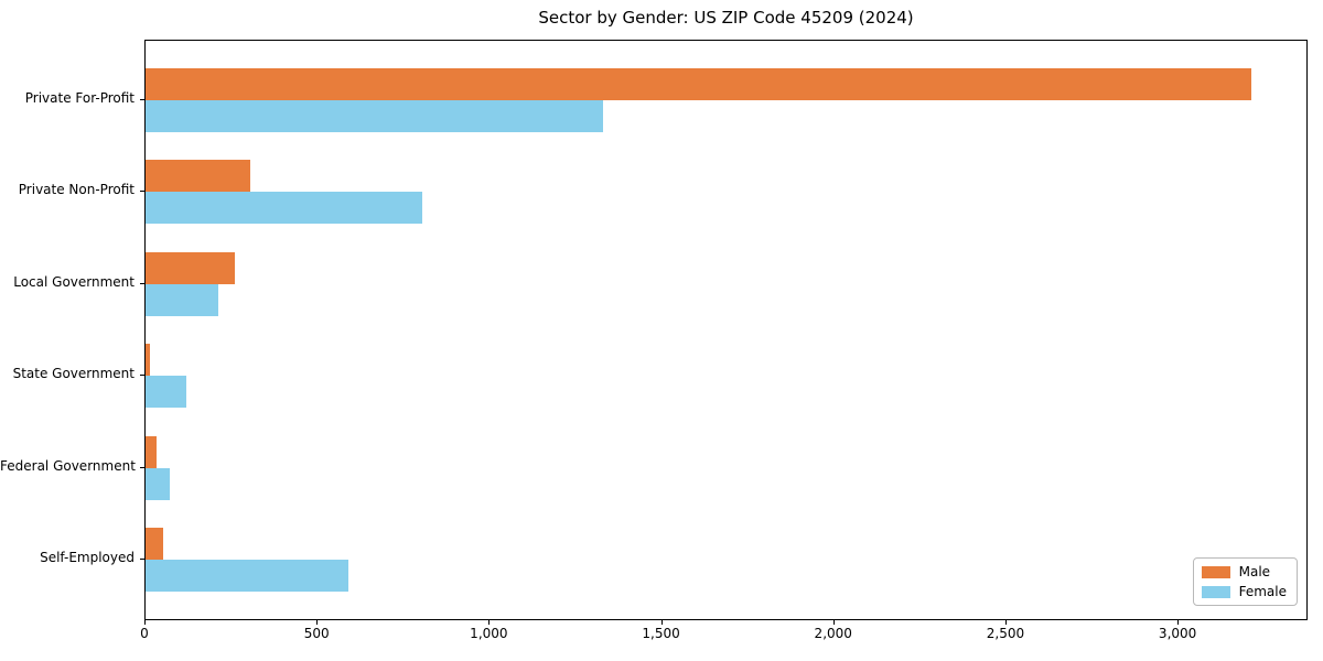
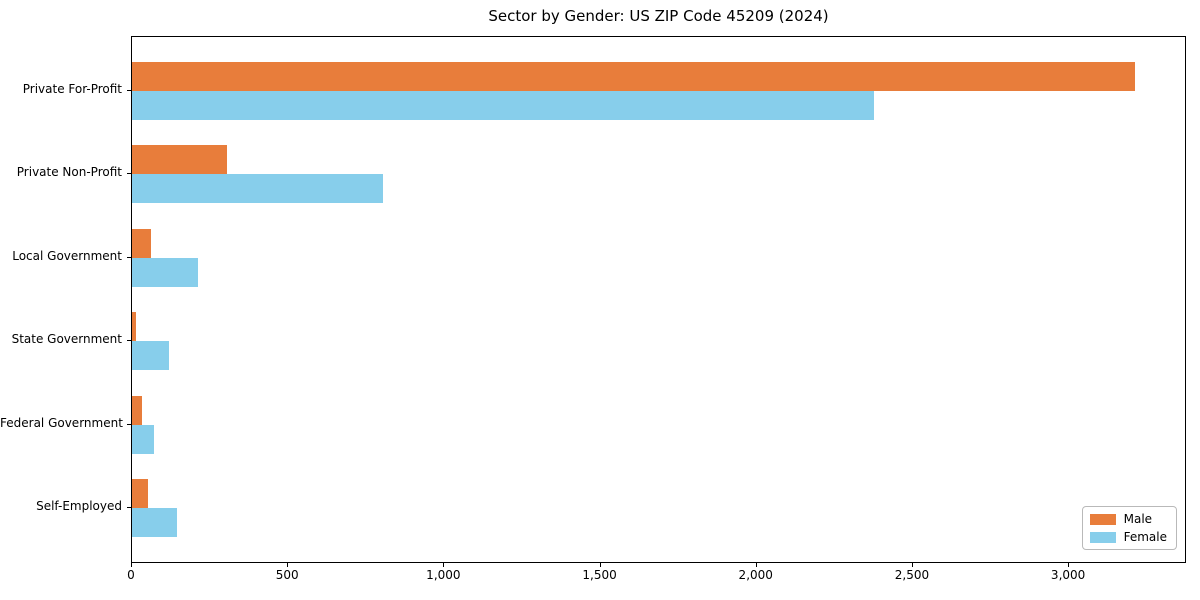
Female/Private For-Profit: 1330 -> 2380
Male/Local Government: 260 -> 60
Female/Self-Employed: 590 -> 140
